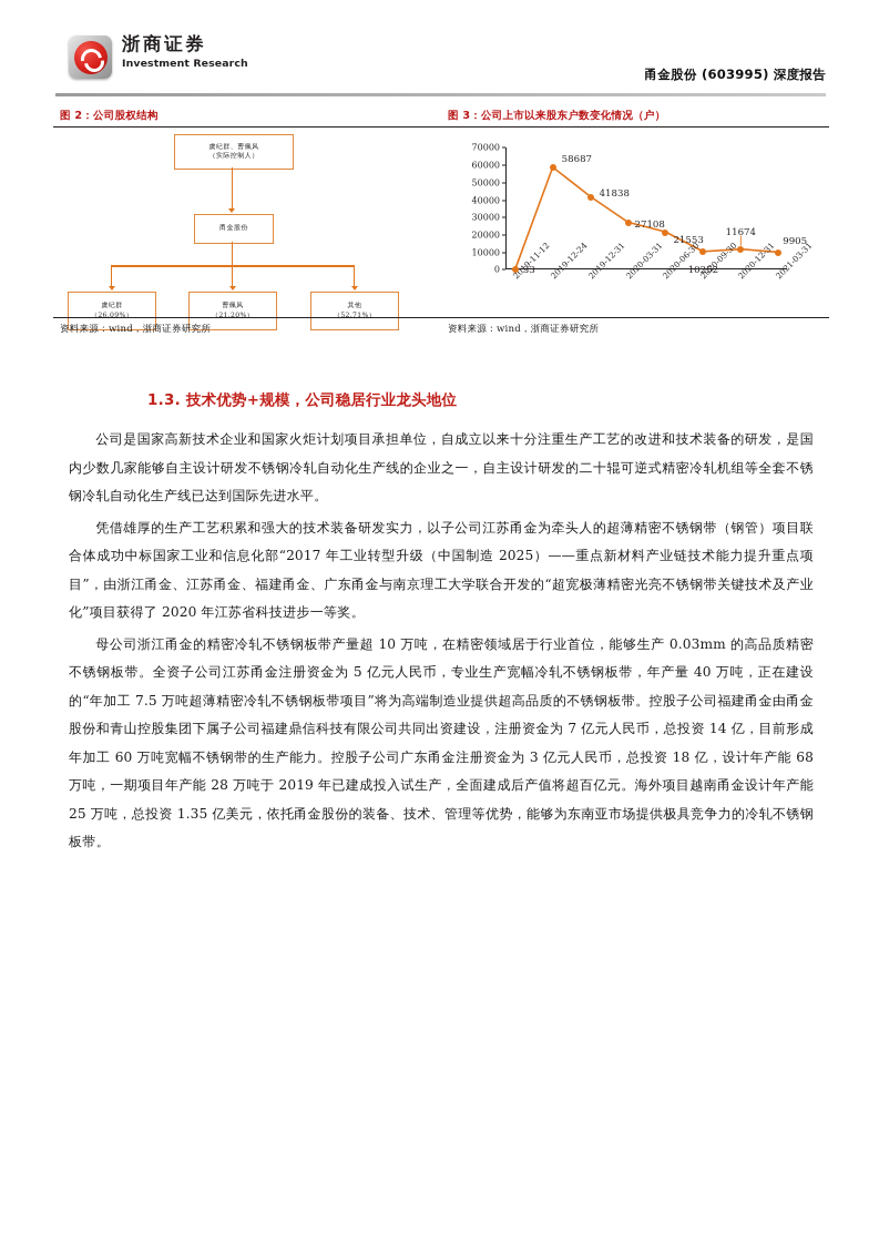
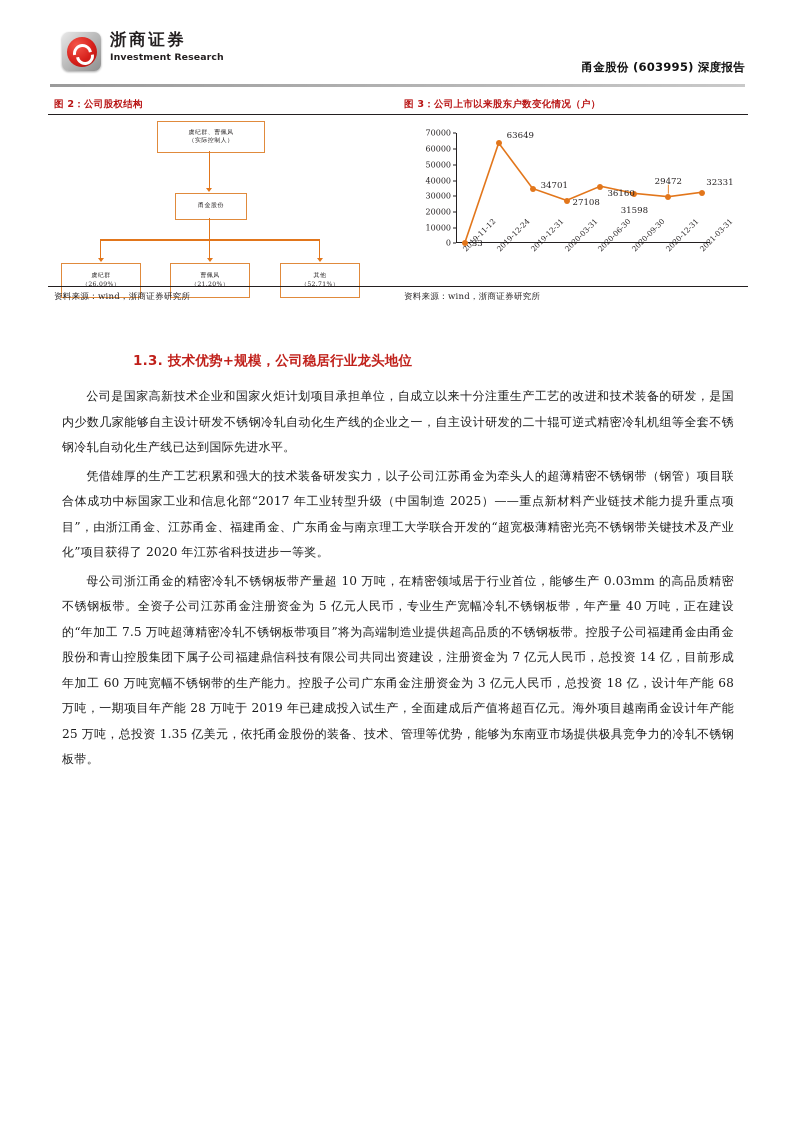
2019-12-24: 58687 -> 63649
2019-12-31: 41838 -> 34701
2020-06-30: 21553 -> 36160
2020-09-30: 10252 -> 31598
2020-12-31: 11674 -> 29472
2021-03-31: 9905 -> 32331
